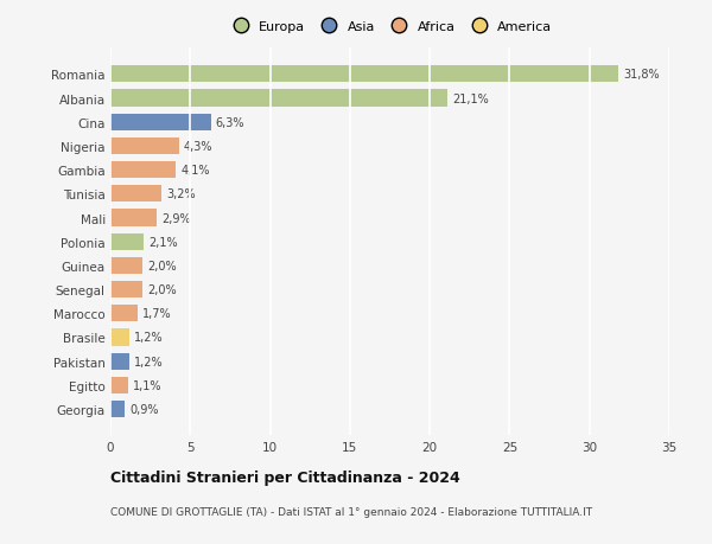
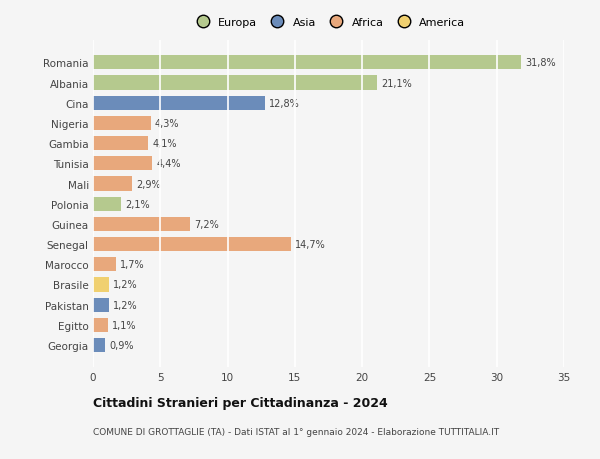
Cina: 6,3% -> 12,8%
Tunisia: 3,2% -> 4,4%
Guinea: 2,0% -> 7,2%
Senegal: 2,0% -> 14,7%
